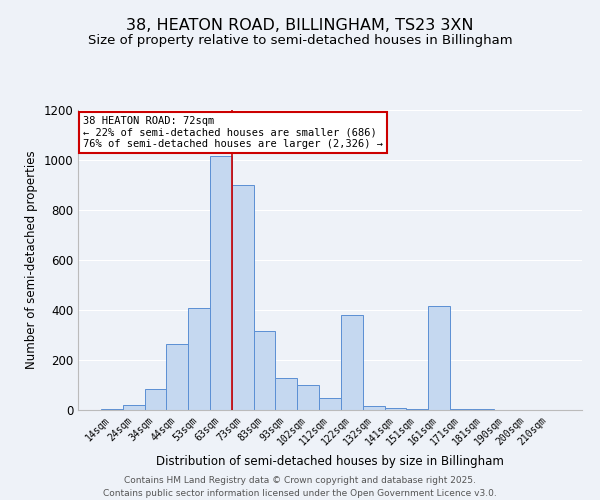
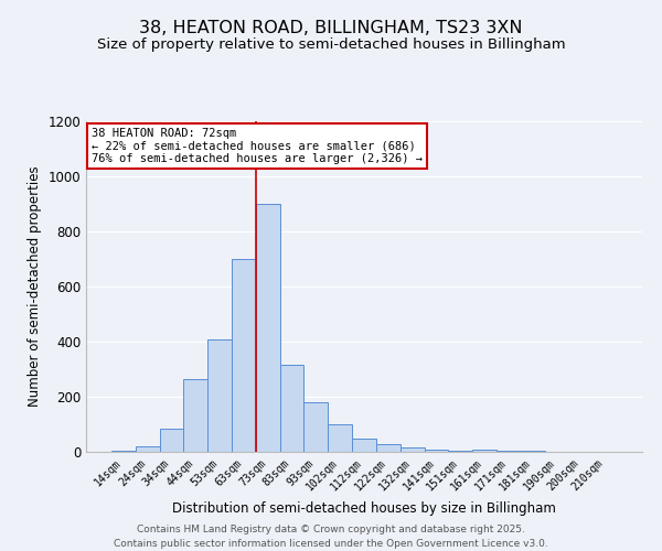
63sqm: 1015 -> 700
93sqm: 130 -> 180
122sqm: 380 -> 30
161sqm: 415 -> 10
